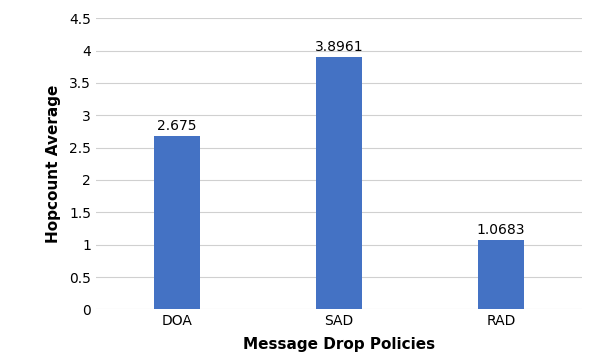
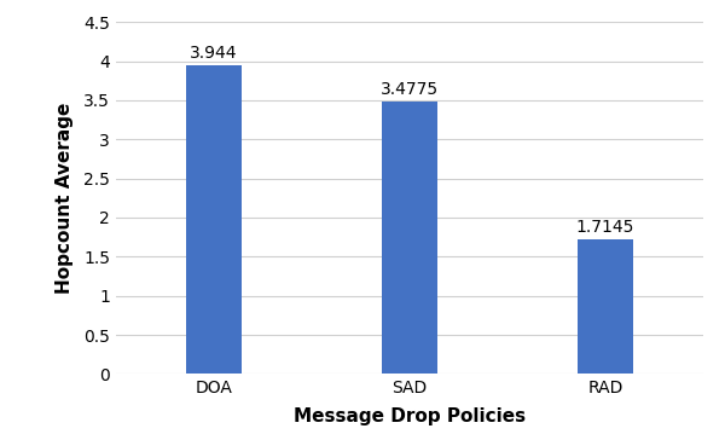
DOA: 2.675 -> 3.944
SAD: 3.8961 -> 3.4775
RAD: 1.0683 -> 1.7145
